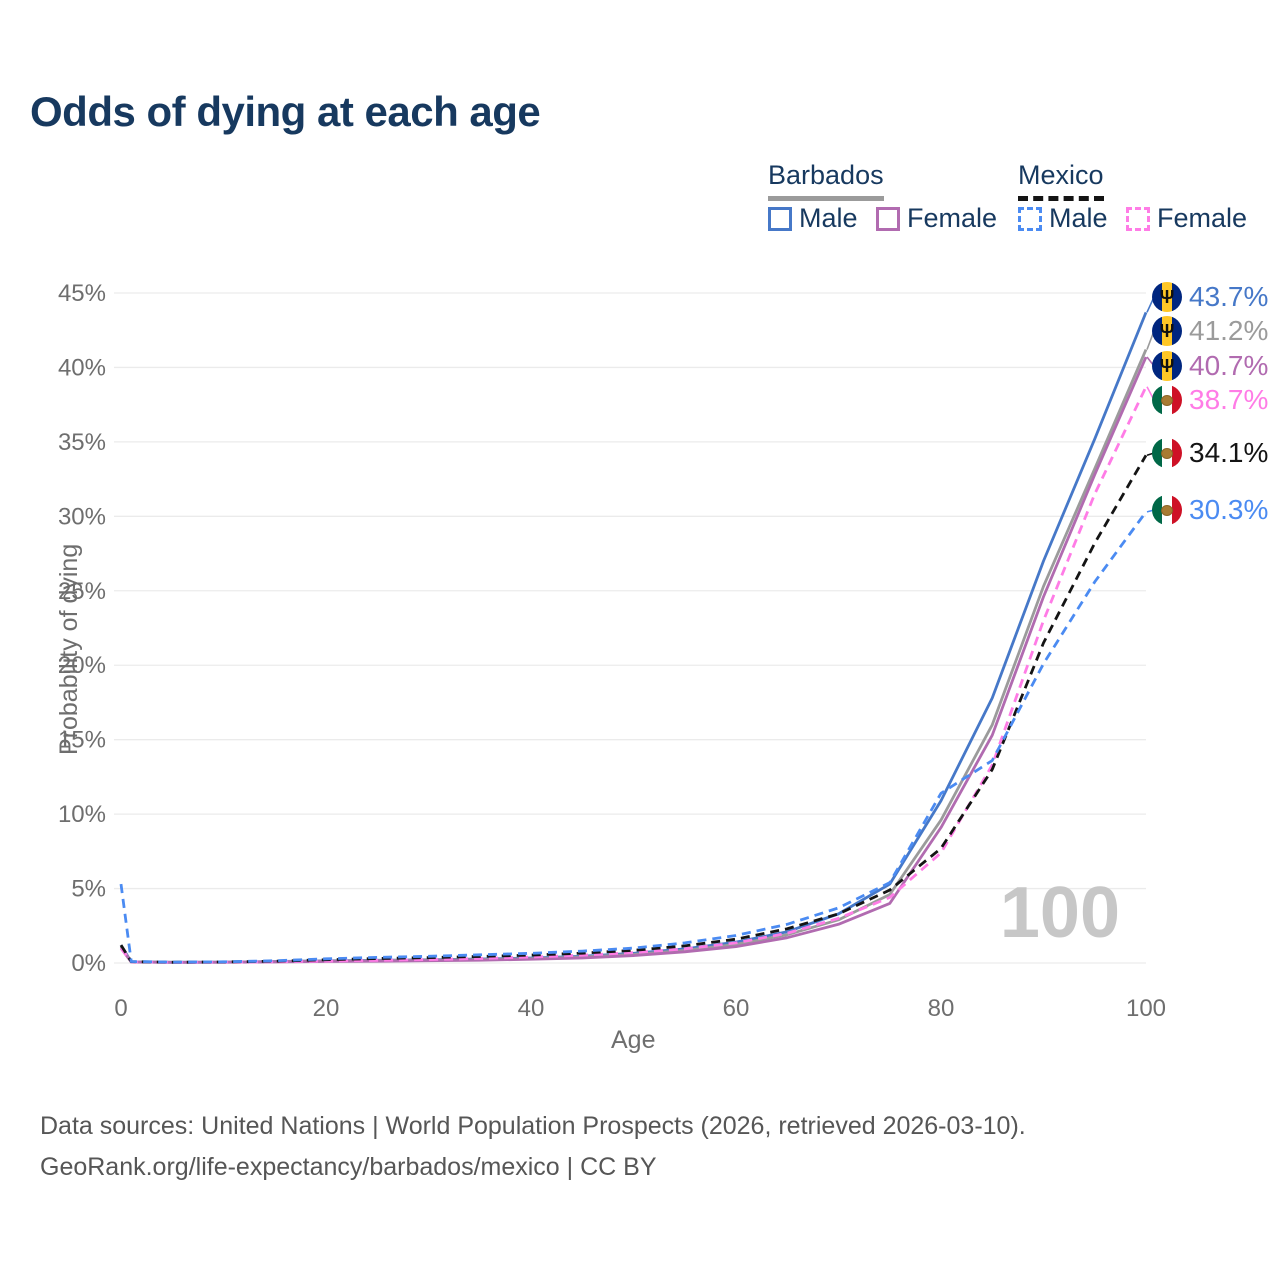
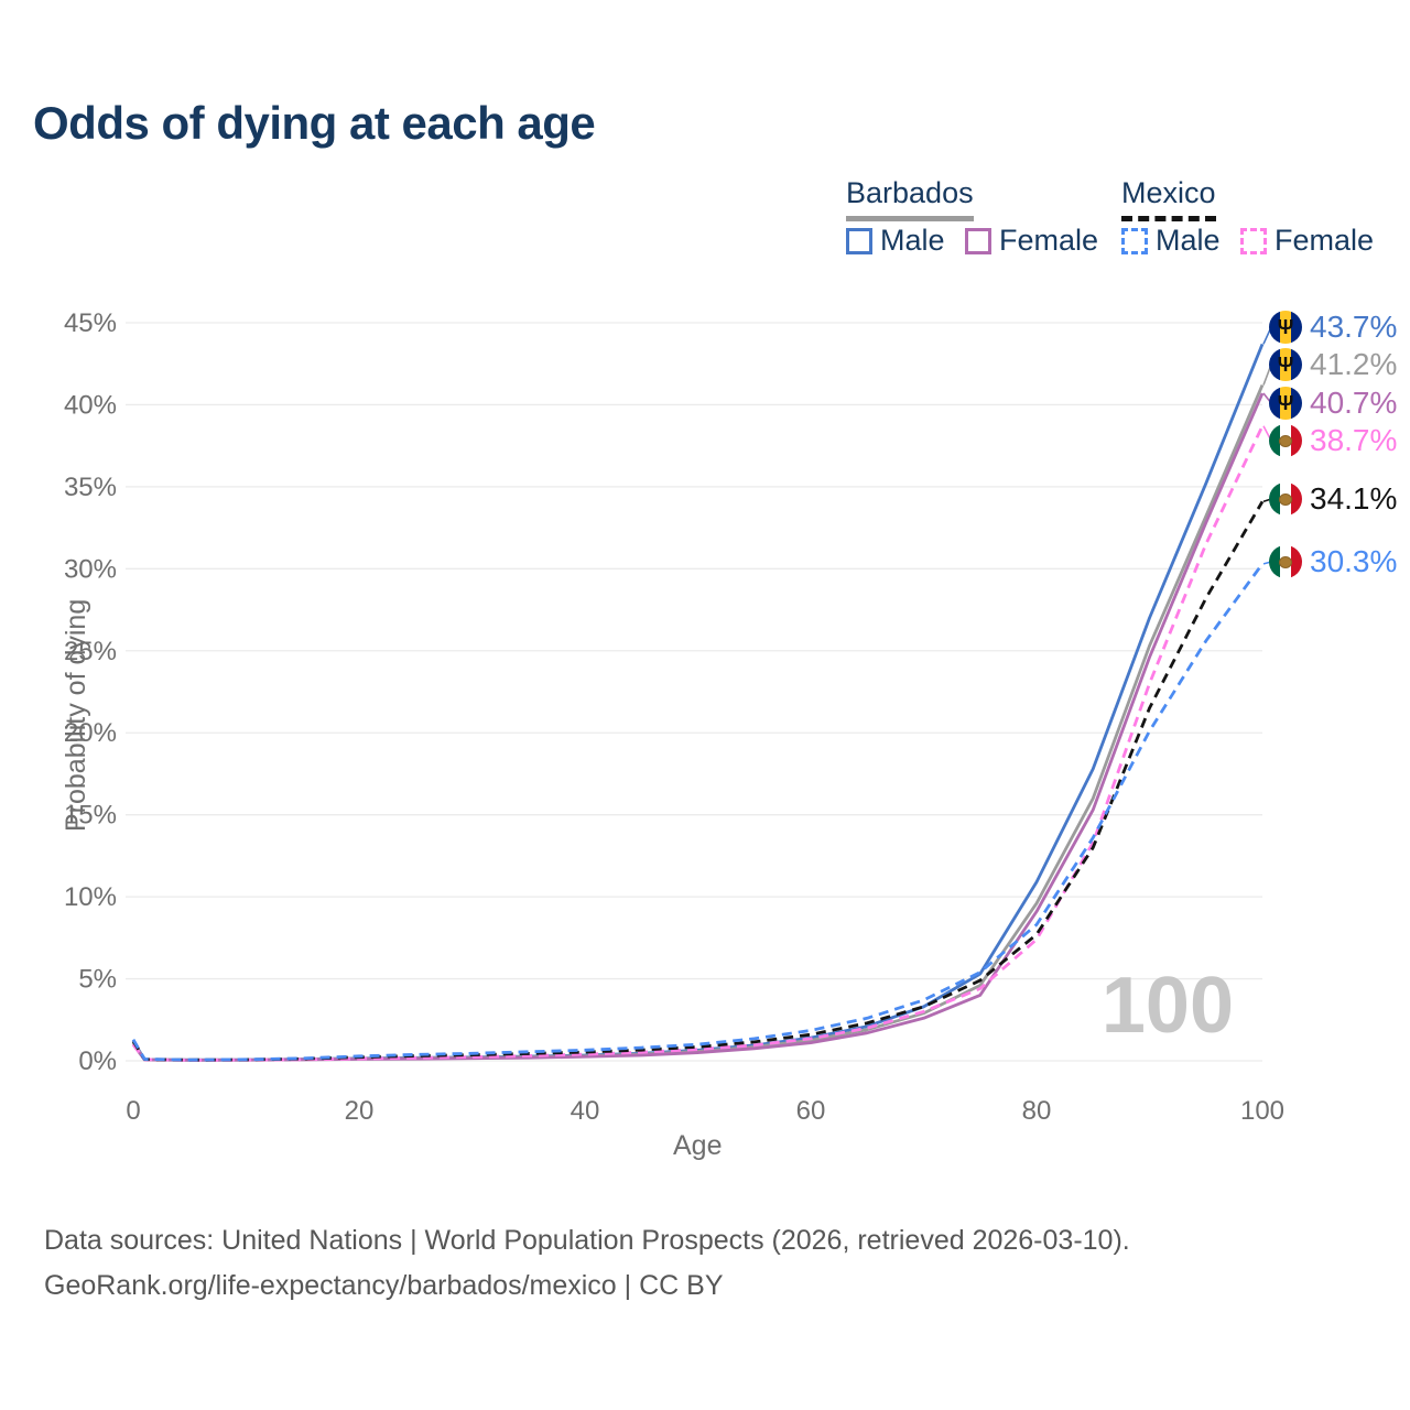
Mexico Male/0: 5.3% -> 1.3%
Mexico Male/80: 11.4% -> 8.3%
